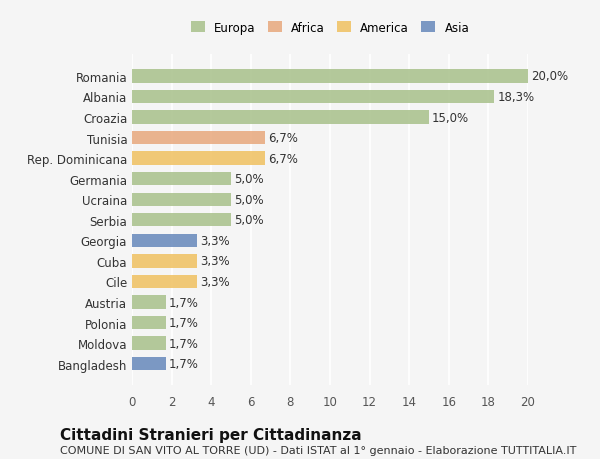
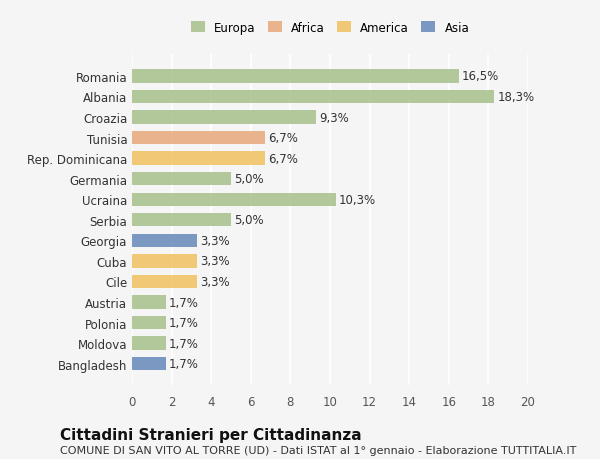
Romania: 20,0% -> 16,5%
Croazia: 15,0% -> 9,3%
Ucraina: 5,0% -> 10,3%
